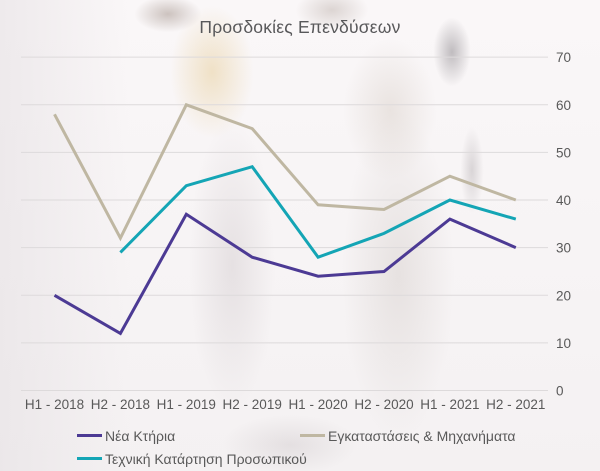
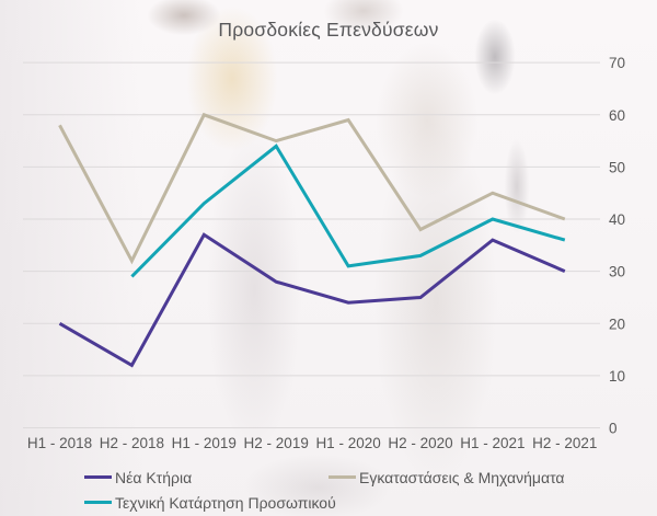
Τεχνική Κατάρτηση Προσωπικού/H2 - 2019: 47 -> 54
Εγκαταστάσεις & Μηχανήματα/H1 - 2020: 39 -> 59
Τεχνική Κατάρτηση Προσωπικού/H1 - 2020: 28 -> 31
